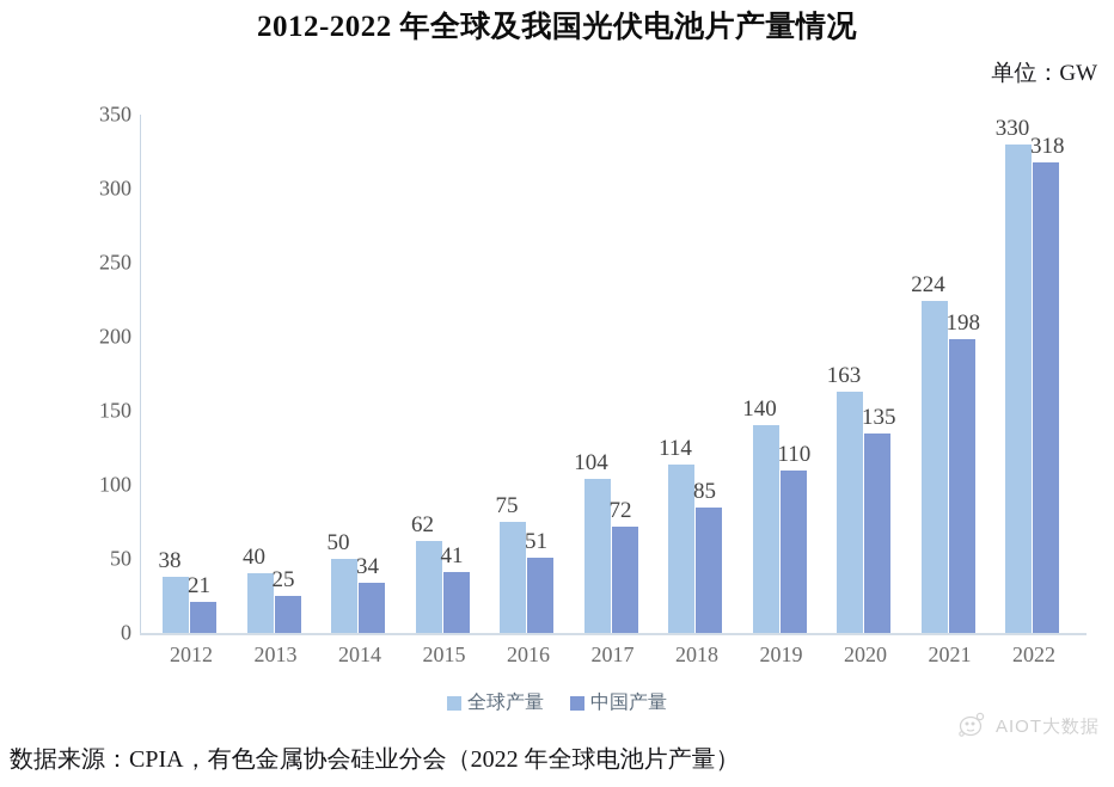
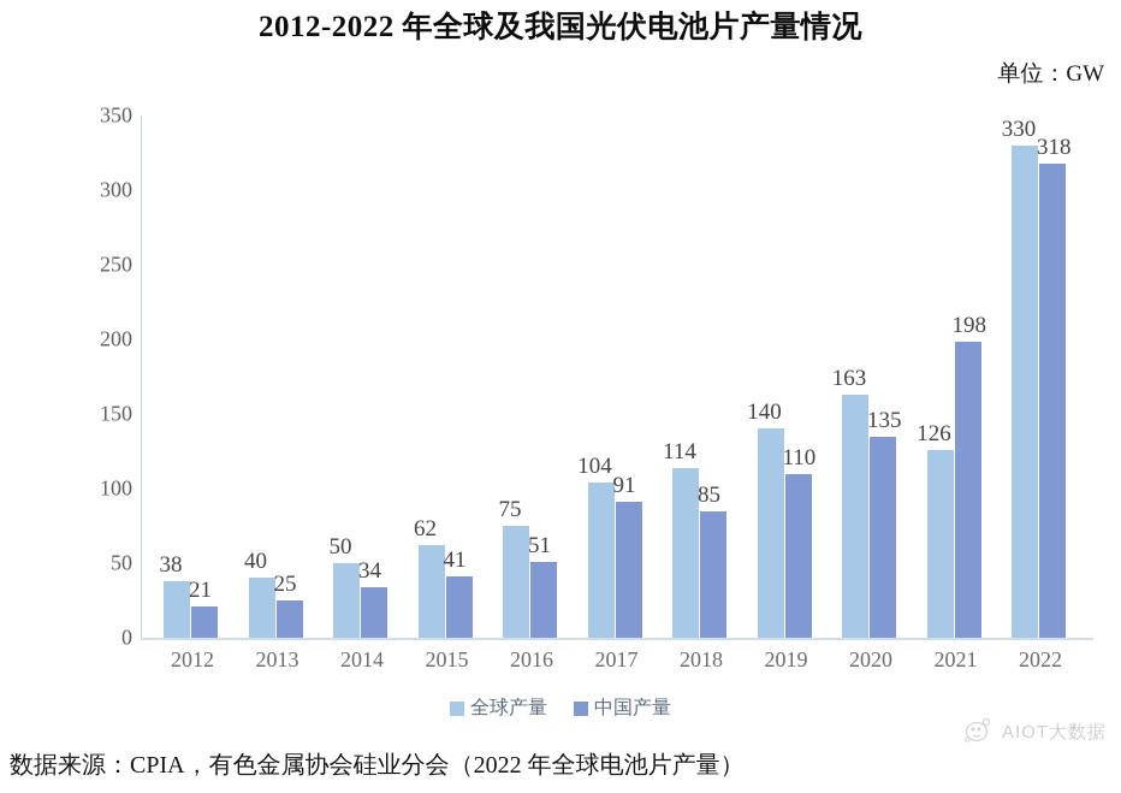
中国产量/2017: 72 -> 91
全球产量/2021: 224 -> 126
